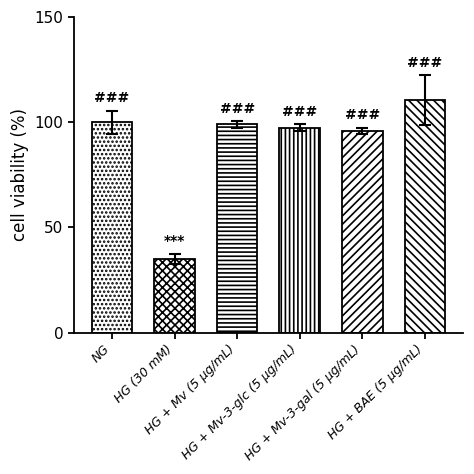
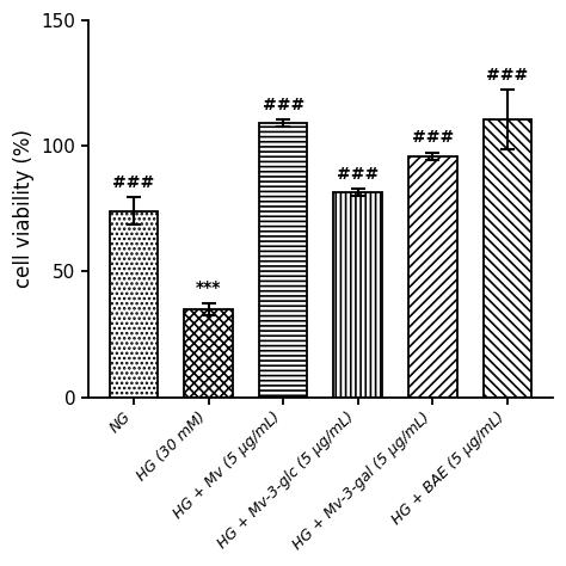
NG: 100.0 -> 74.0
HG + Mv (5 μg/mL): 99.0 -> 109.0
HG + Mv-3-glc (5 μg/mL): 97.5 -> 81.5
